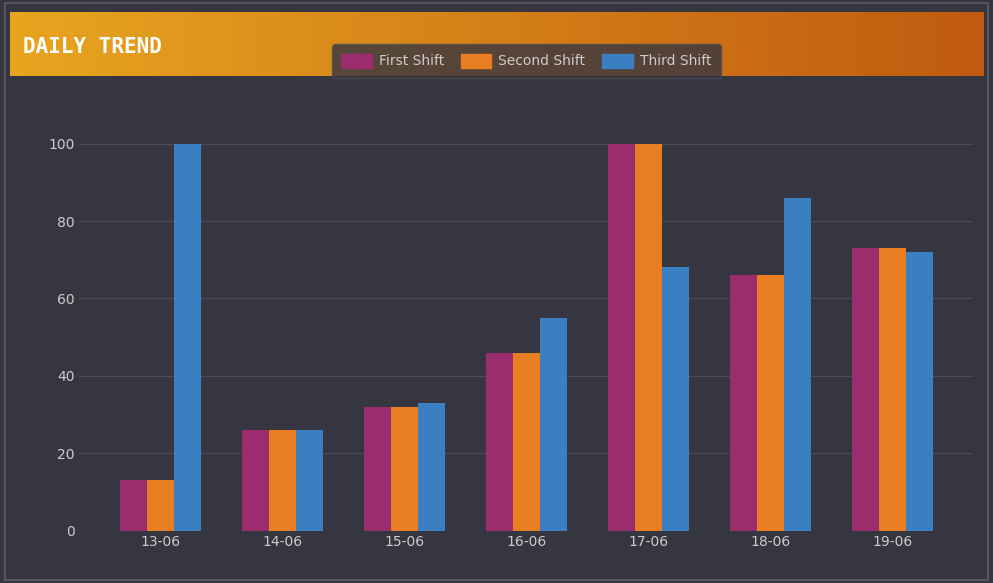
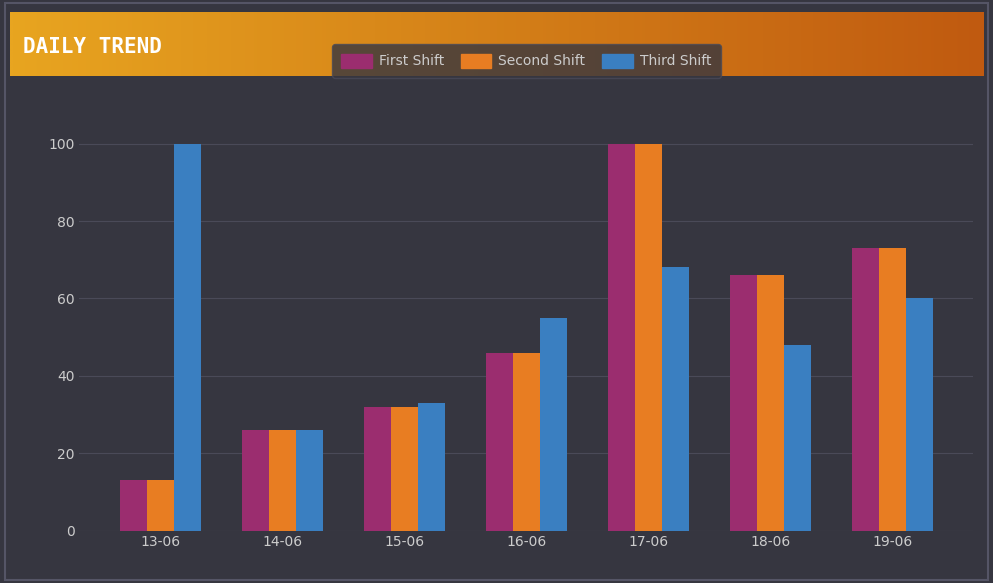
Third Shift/18-06: 86 -> 48
Third Shift/19-06: 72 -> 60
